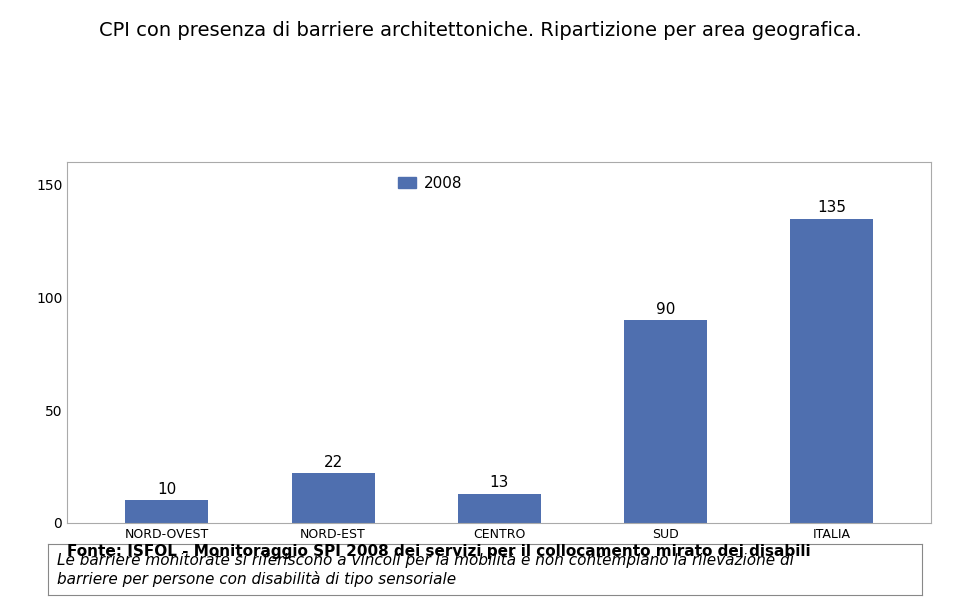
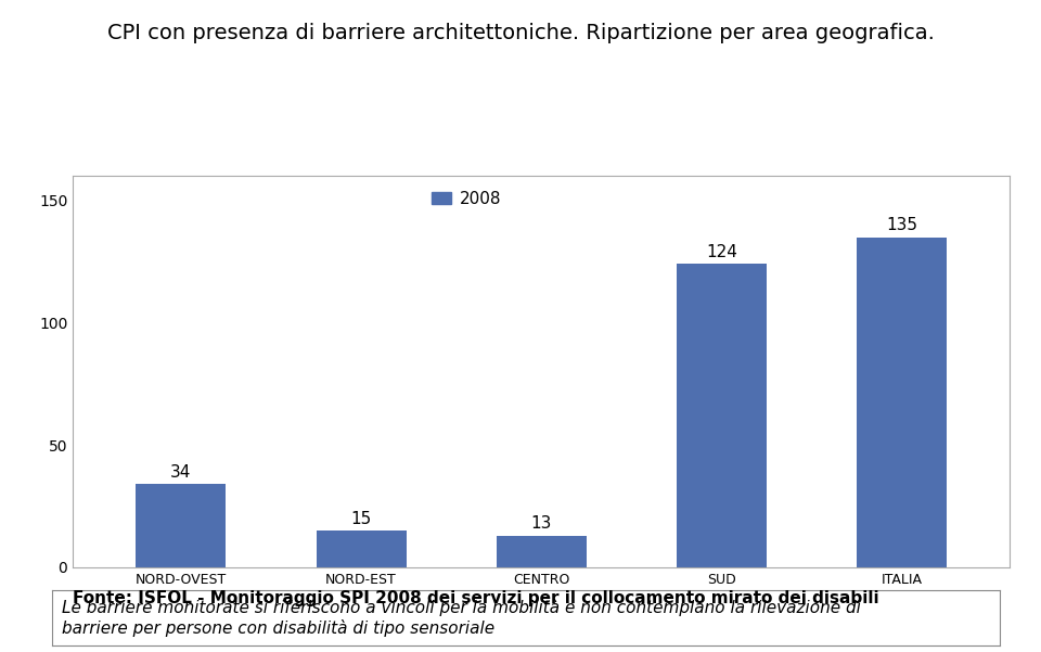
NORD-OVEST: 10 -> 34
NORD-EST: 22 -> 15
SUD: 90 -> 124
